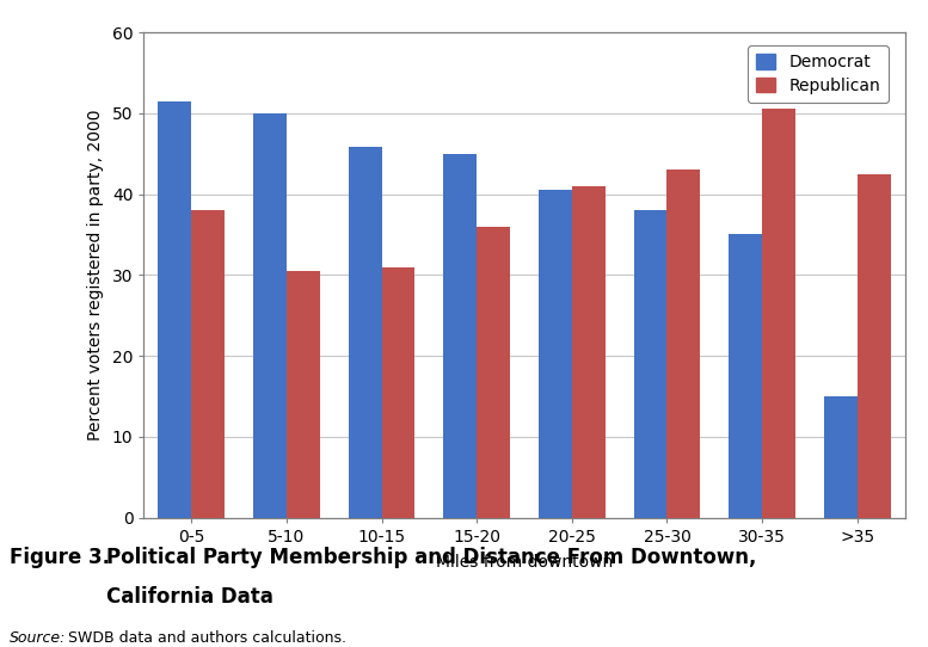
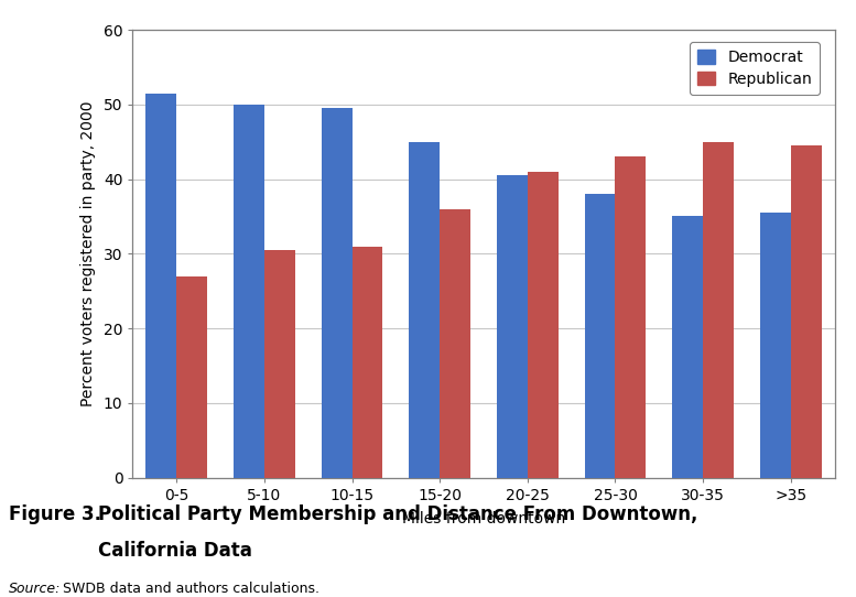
Republican/0-5: 38.0 -> 27.0
Democrat/10-15: 45.8 -> 49.5
Republican/30-35: 50.6 -> 45.0
Democrat/>35: 15.0 -> 35.5
Republican/>35: 42.4 -> 44.5
